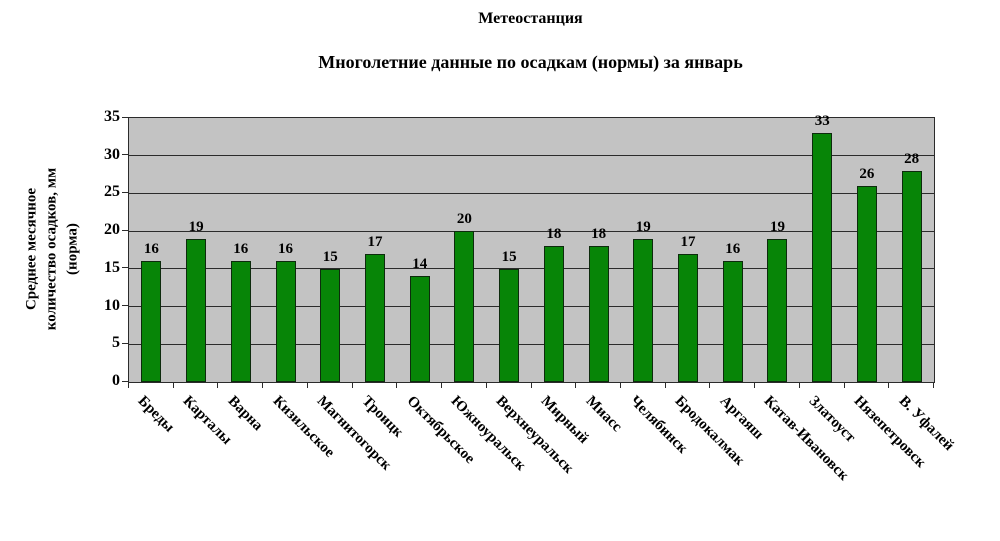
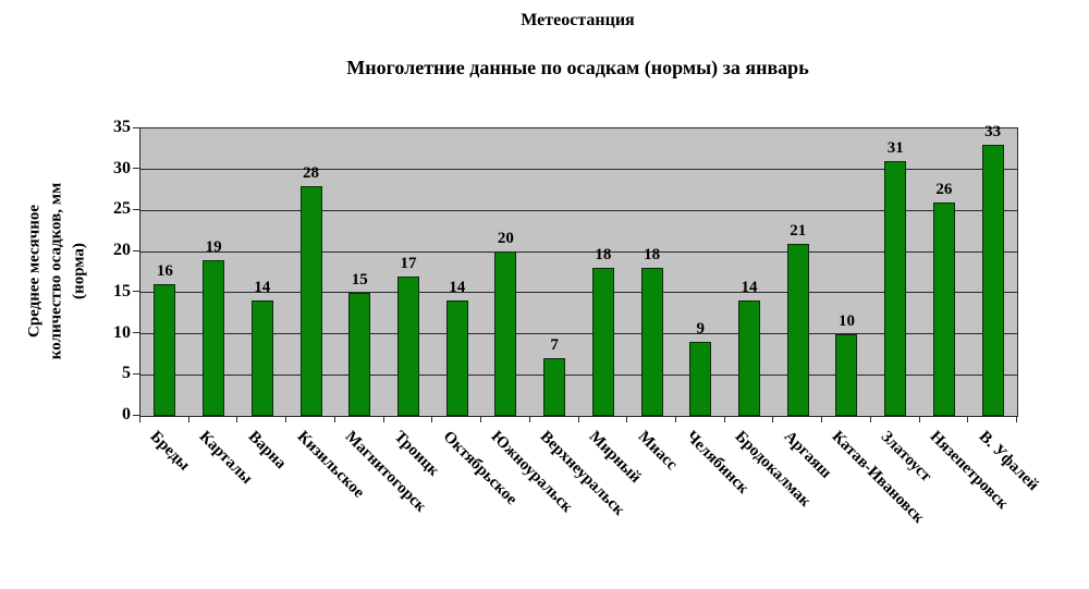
Варна: 16 -> 14
Кизильское: 16 -> 28
Верхнеуральск: 15 -> 7
Челябинск: 19 -> 9
Бродокалмак: 17 -> 14
Аргаяш: 16 -> 21
Катав-Ивановск: 19 -> 10
Златоуст: 33 -> 31
В. Уфалей: 28 -> 33
